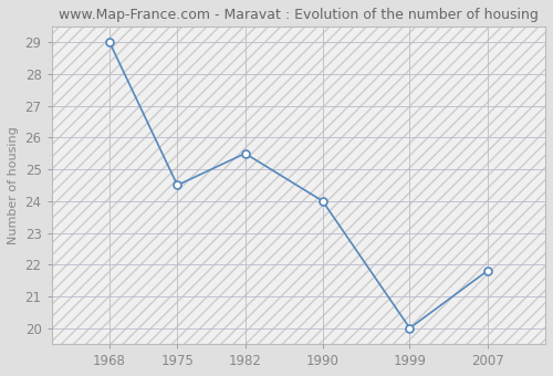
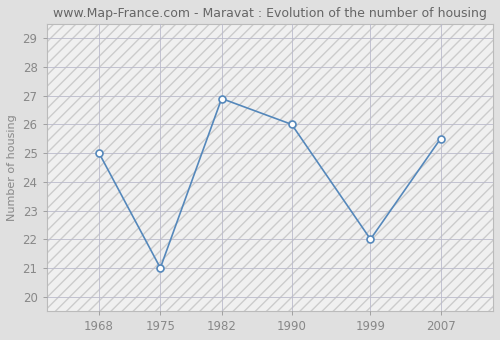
1968: 29.0 -> 25.0
1975: 24.5 -> 21.0
1982: 25.5 -> 26.9
1990: 24.0 -> 26.0
1999: 20.0 -> 22.0
2007: 21.8 -> 25.5
